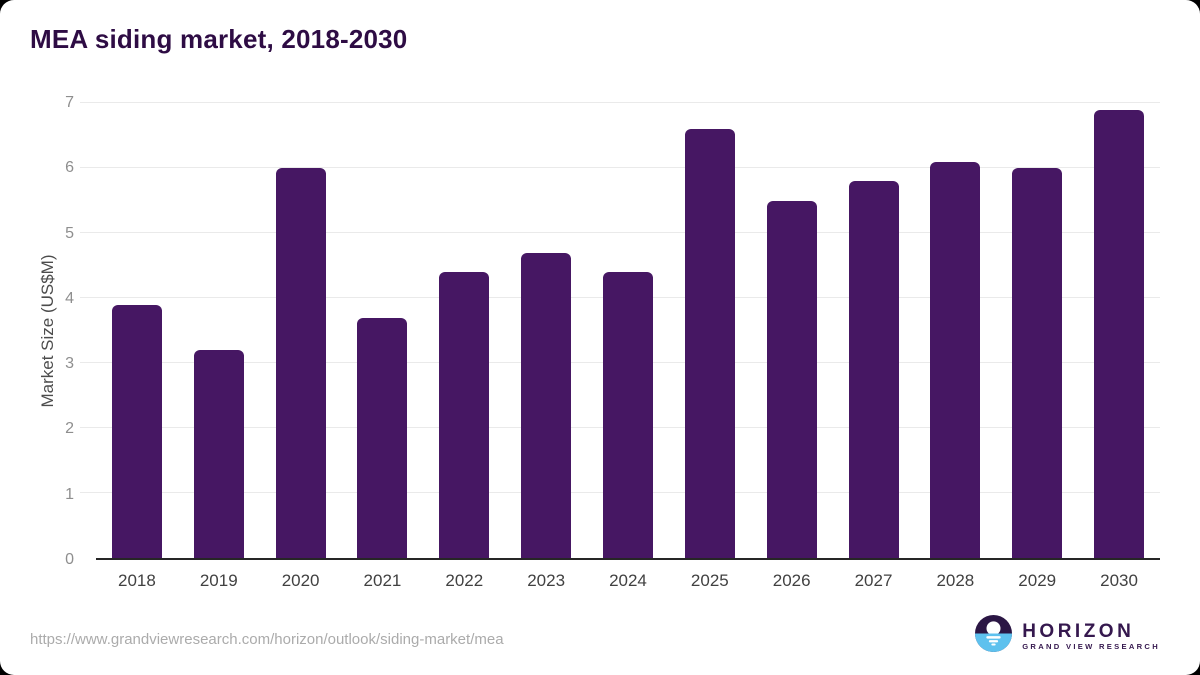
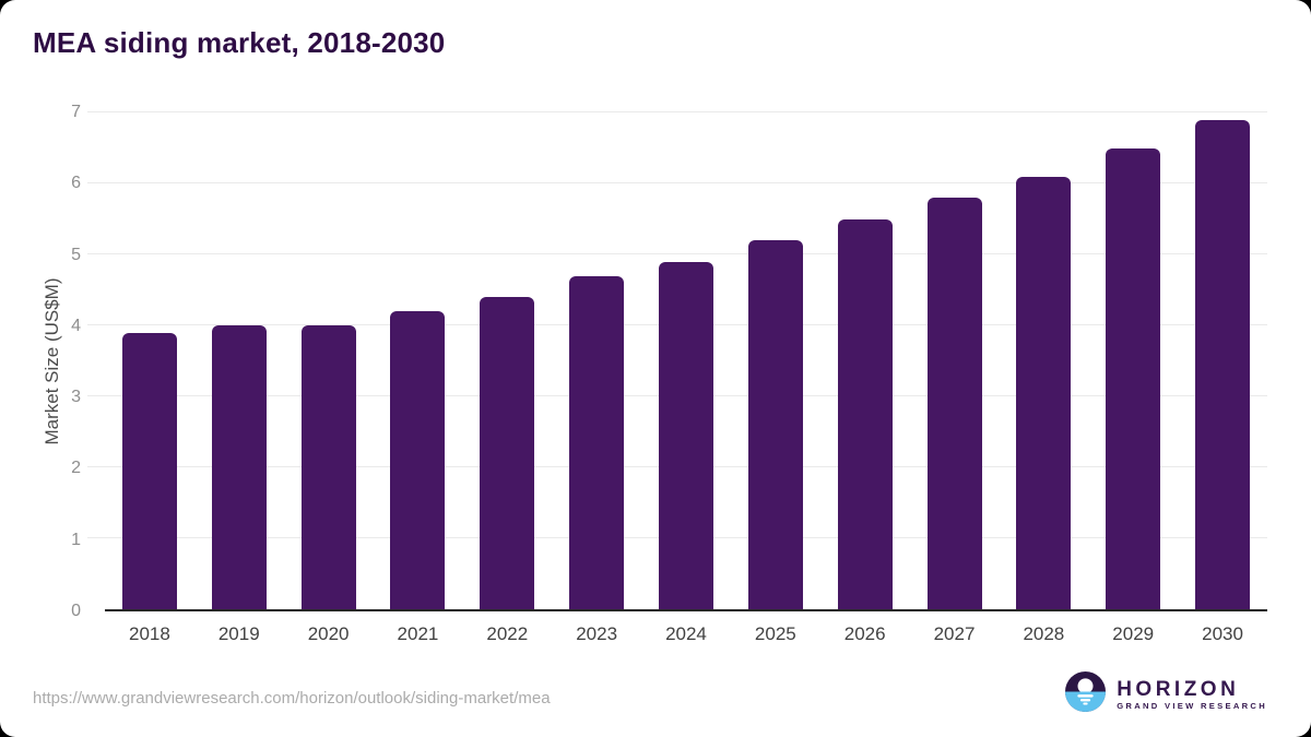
2019: 3.2 -> 4.0
2020: 6.0 -> 4.0
2021: 3.7 -> 4.2
2024: 4.4 -> 4.9
2025: 6.6 -> 5.2
2029: 6.0 -> 6.5
